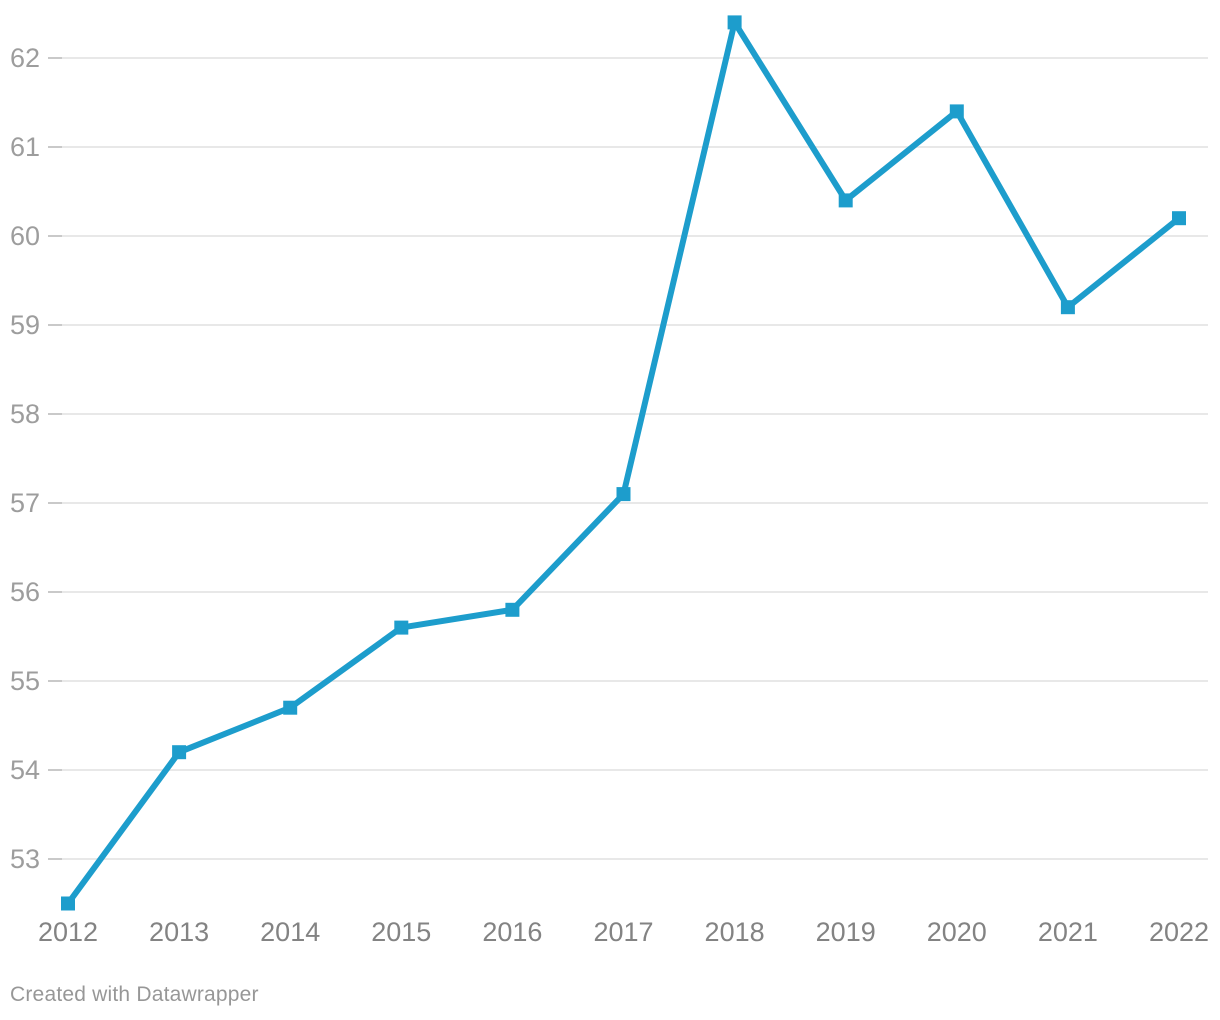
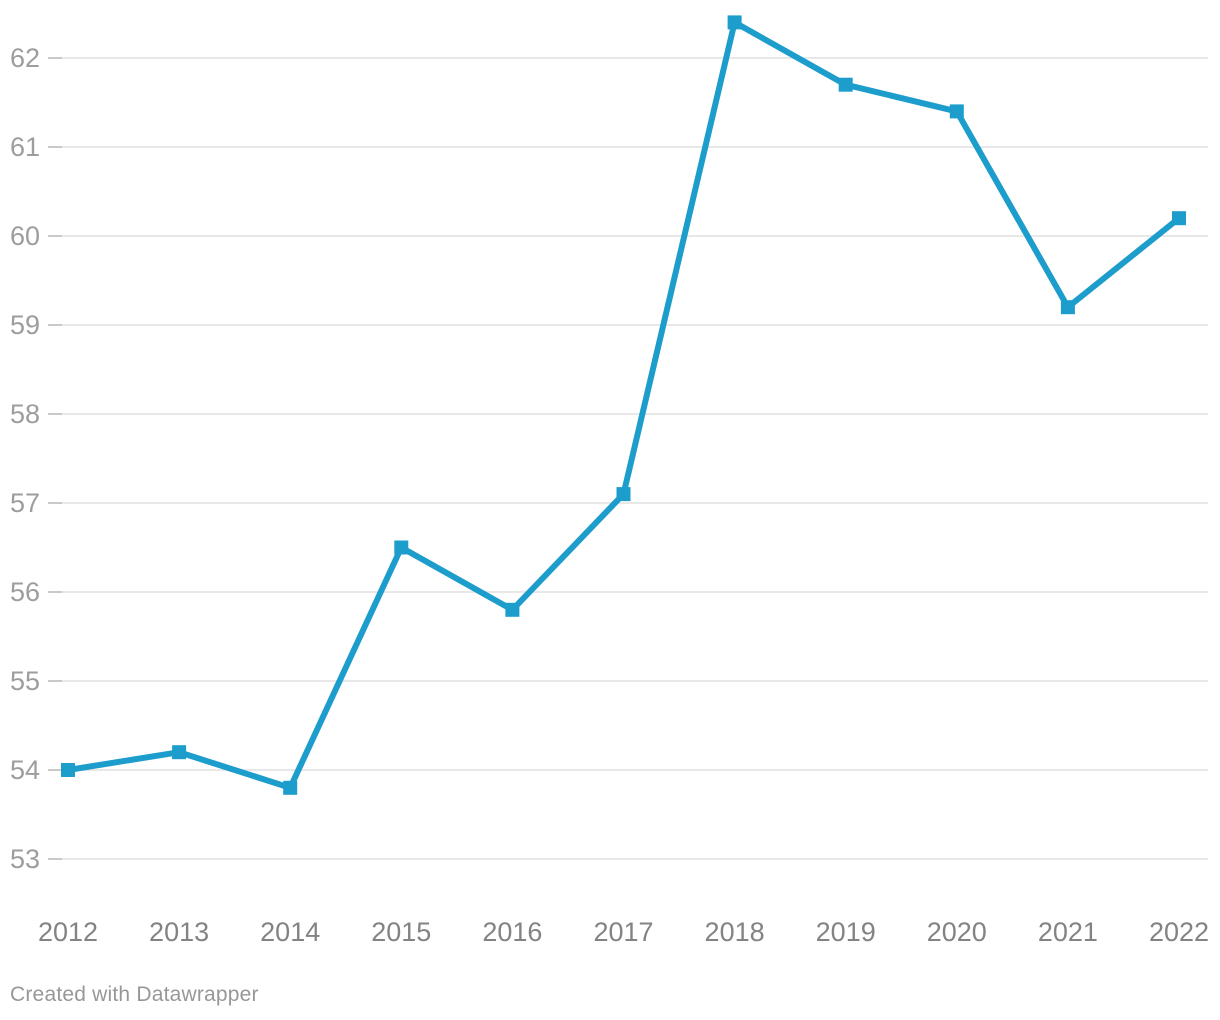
2012: 52.5 -> 54.0
2014: 54.7 -> 53.8
2015: 55.6 -> 56.5
2019: 60.4 -> 61.7
